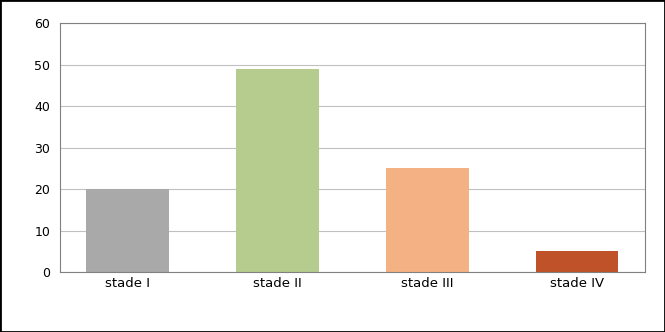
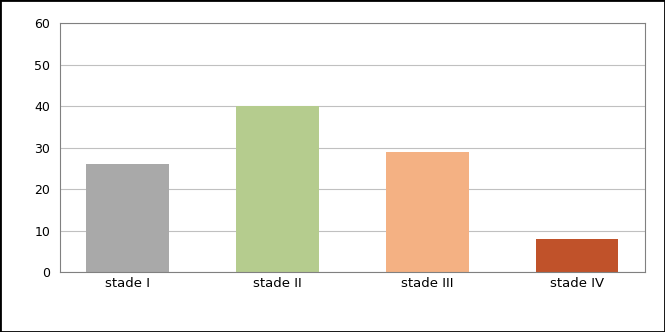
stade I: 20 -> 26
stade II: 49 -> 40
stade III: 25 -> 29
stade IV: 5 -> 8
